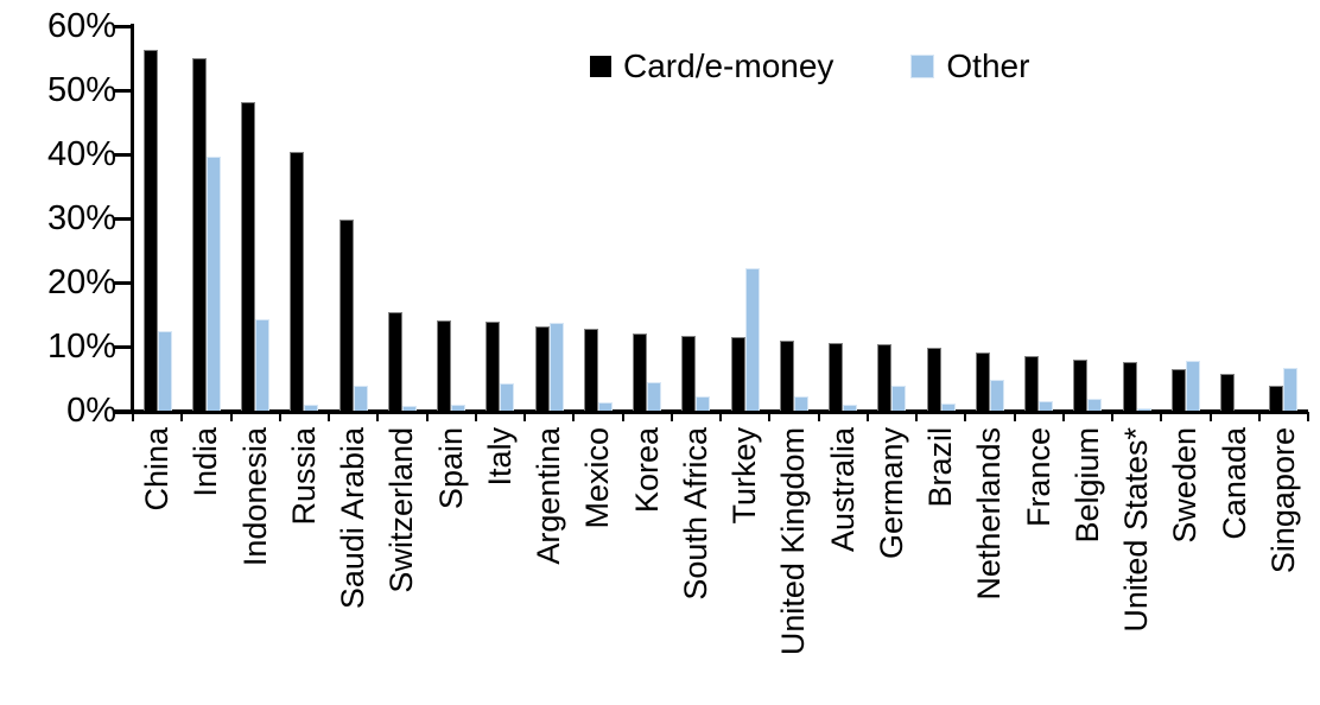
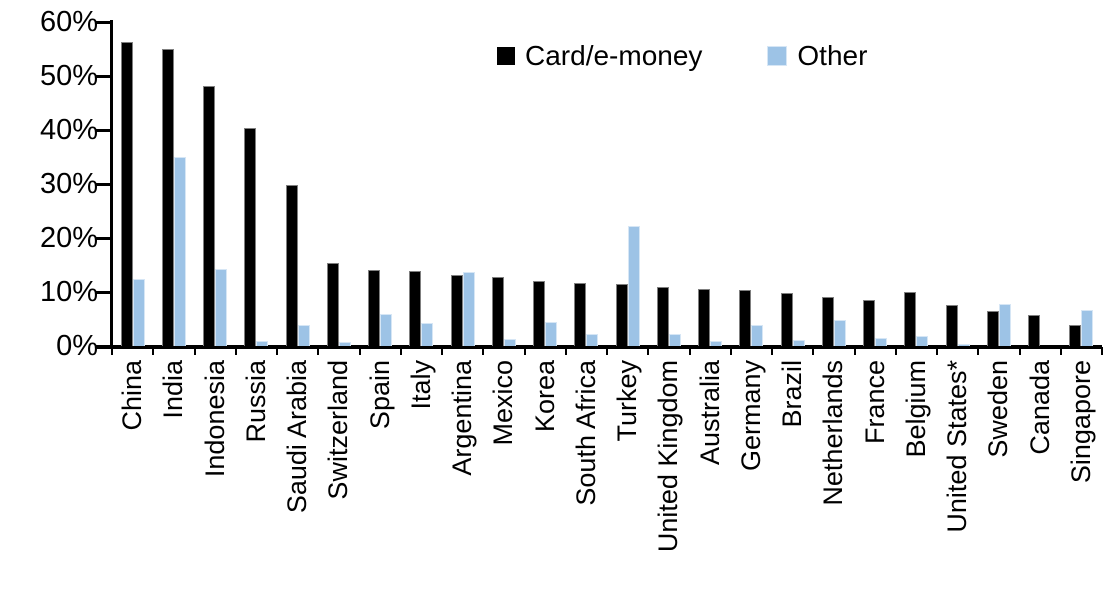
Other/India: 40% -> 35%
Other/Spain: 1% -> 6%
Card/e-money/Belgium: 8% -> 10%
